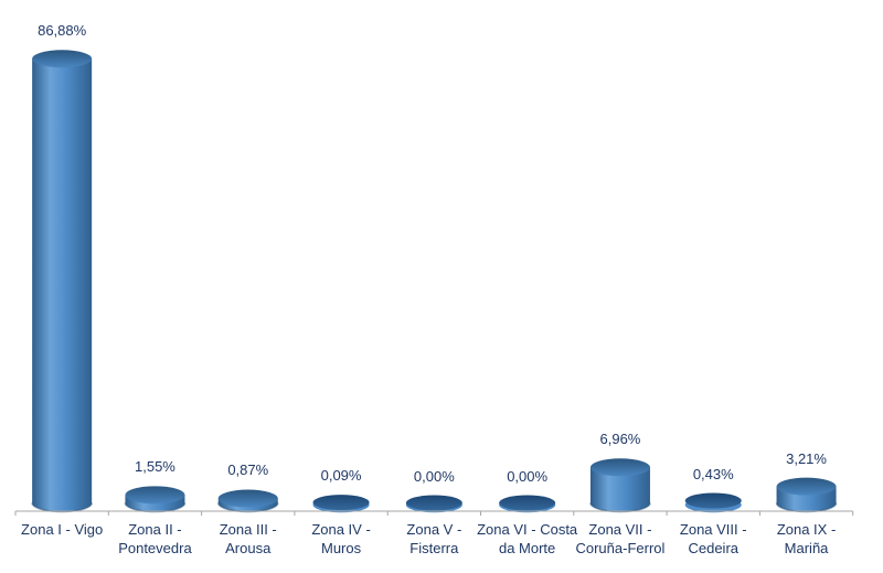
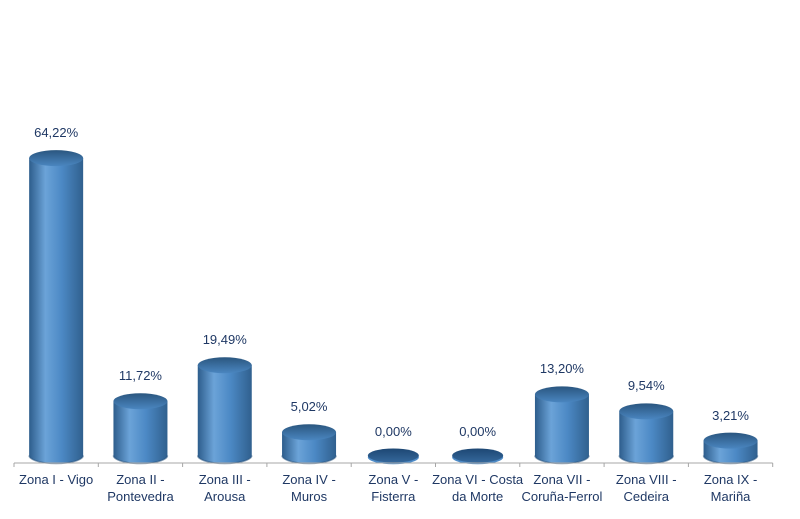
Zona I - Vigo: 86,88% -> 64,22%
Zona II - Pontevedra: 1,55% -> 11,72%
Zona III - Arousa: 0,87% -> 19,49%
Zona IV - Muros: 0,09% -> 5,02%
Zona VII - Coruña-Ferrol: 6,96% -> 13,20%
Zona VIII - Cedeira: 0,43% -> 9,54%
